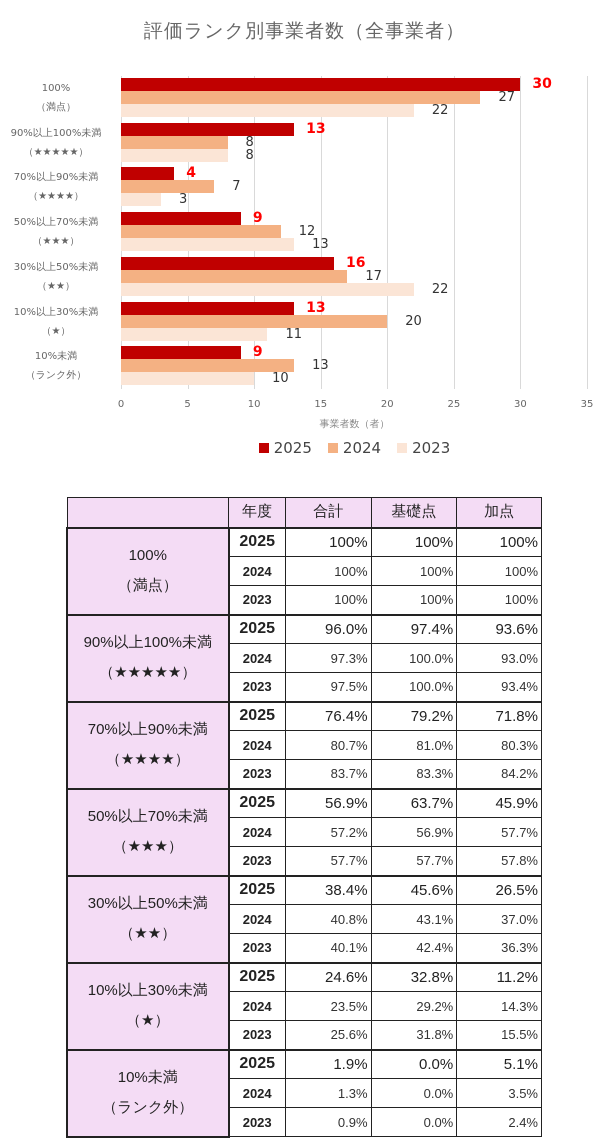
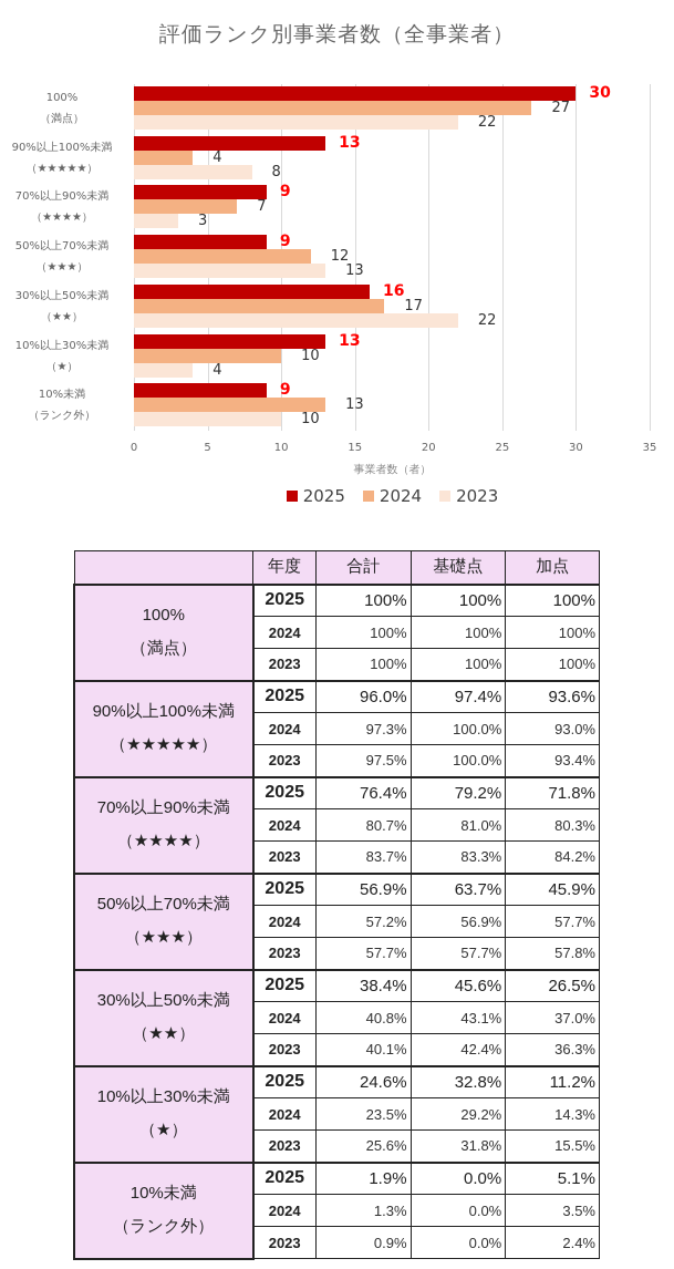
2024/90%以上100%未満（★★★★★）: 8 -> 4
2025/70%以上90%未満（★★★★）: 4 -> 9
2024/10%以上30%未満（★）: 20 -> 10
2023/10%以上30%未満（★）: 11 -> 4
